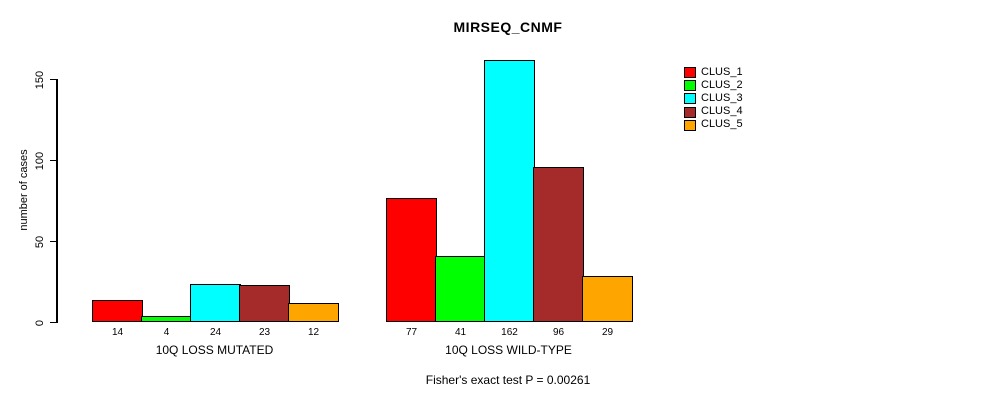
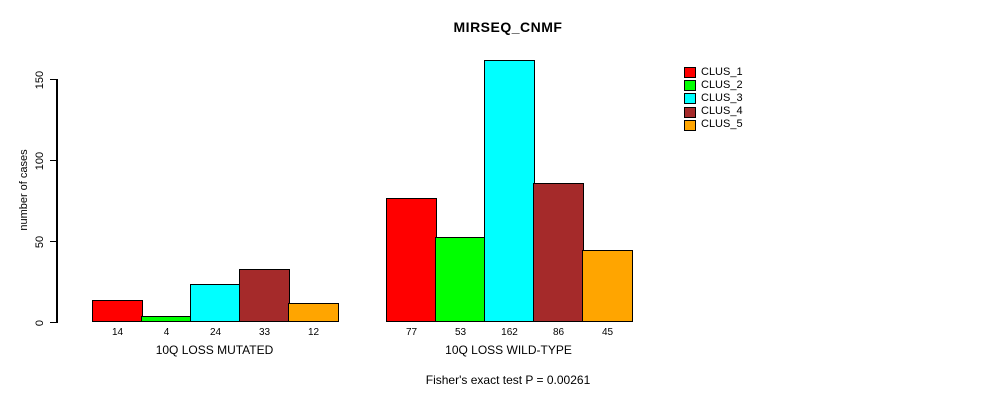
CLUS_4/10Q LOSS MUTATED: 23 -> 33
CLUS_2/10Q LOSS WILD-TYPE: 41 -> 53
CLUS_4/10Q LOSS WILD-TYPE: 96 -> 86
CLUS_5/10Q LOSS WILD-TYPE: 29 -> 45
